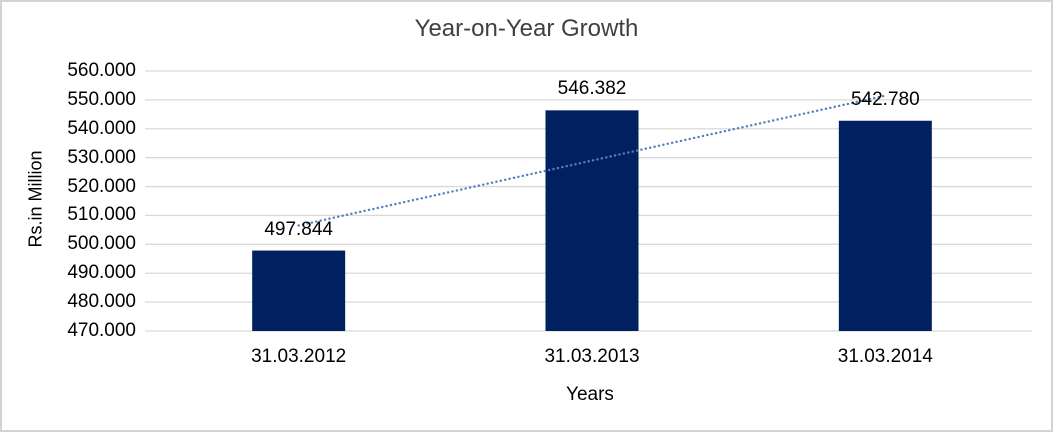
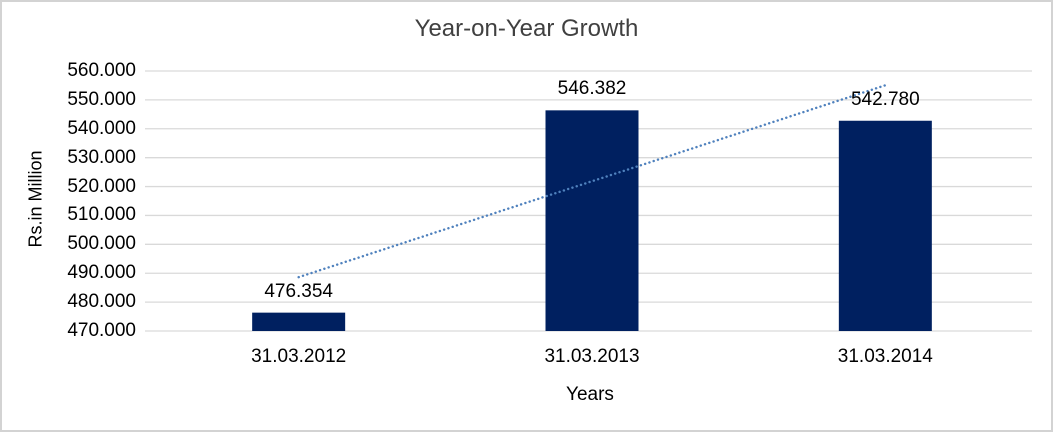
31.03.2012: 497.844 -> 476.354
